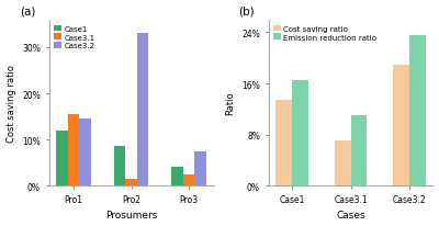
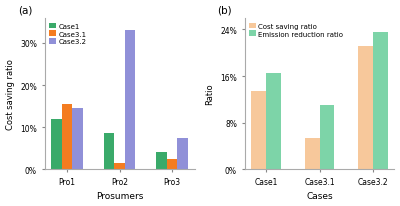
Cost saving ratio/Case3.1: 7.0% -> 5.4%
Cost saving ratio/Case3.2: 19.0% -> 21.2%
